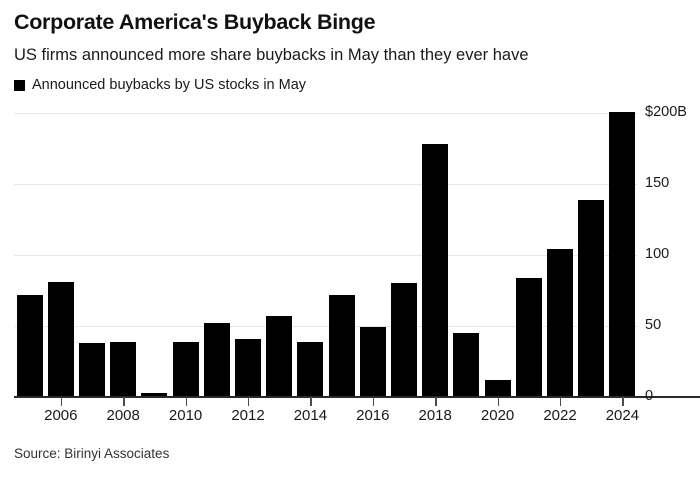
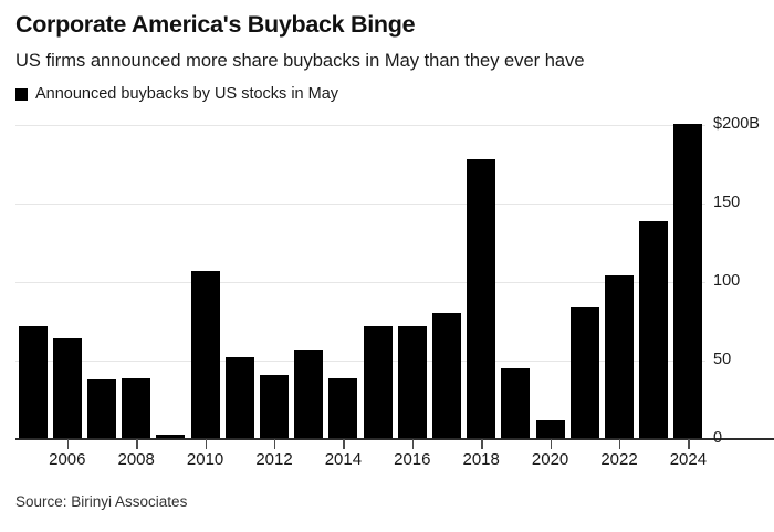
2006: $81B -> $64B
2010: $39B -> $107B
2016: $49B -> $72B
